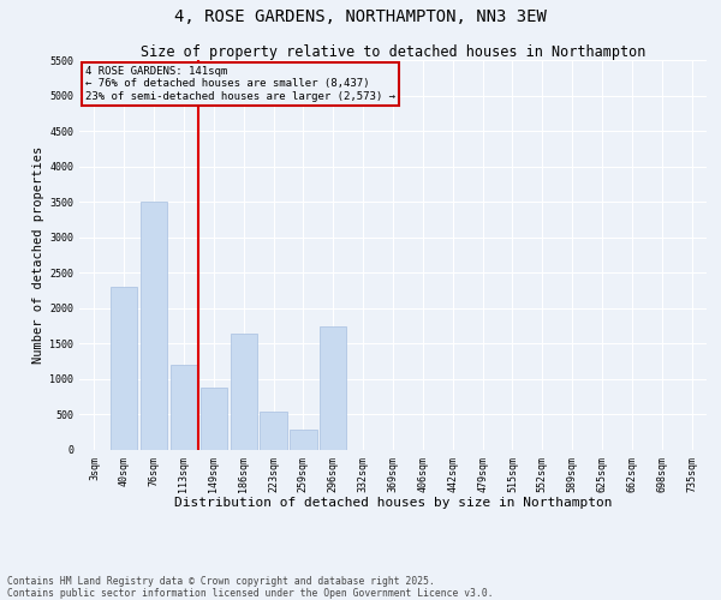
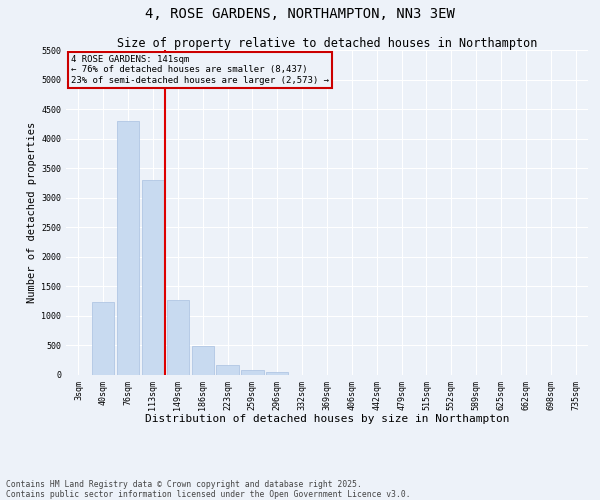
40sqm: 2300 -> 1230
76sqm: 3500 -> 4300
113sqm: 1200 -> 3300
149sqm: 880 -> 1270
186sqm: 1640 -> 490
223sqm: 540 -> 170
259sqm: 280 -> 90
296sqm: 1740 -> 50
